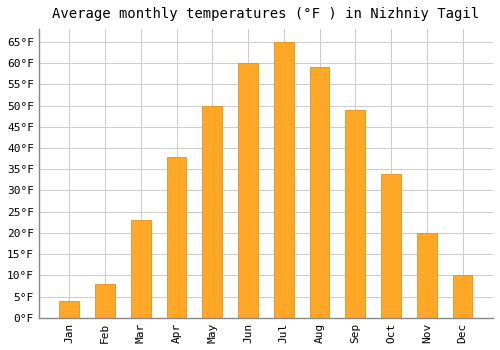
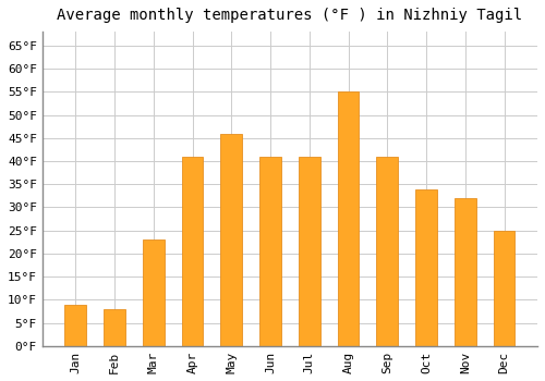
Jan: 4°F -> 9°F
Apr: 38°F -> 41°F
May: 50°F -> 46°F
Jun: 60°F -> 41°F
Jul: 65°F -> 41°F
Aug: 59°F -> 55°F
Sep: 49°F -> 41°F
Nov: 20°F -> 32°F
Dec: 10°F -> 25°F
